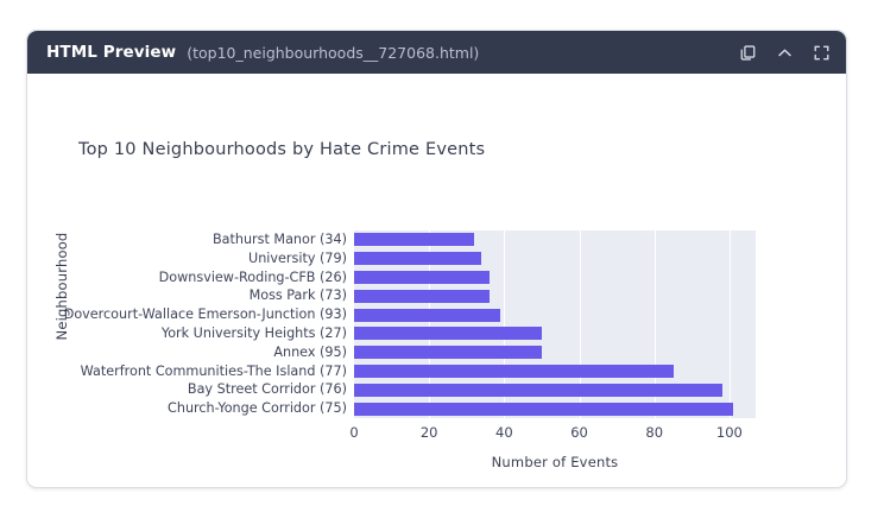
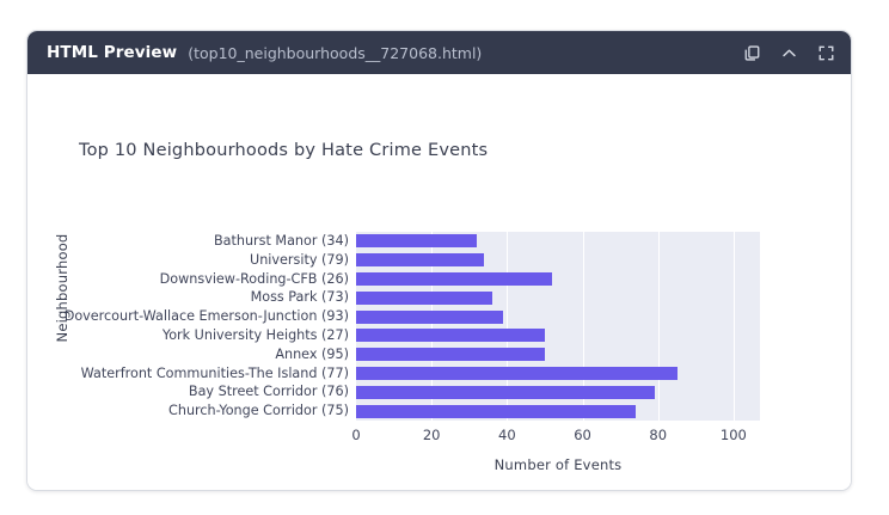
Downsview-Roding-CFB (26): 36 -> 52
Bay Street Corridor (76): 98 -> 79
Church-Yonge Corridor (75): 101 -> 74
